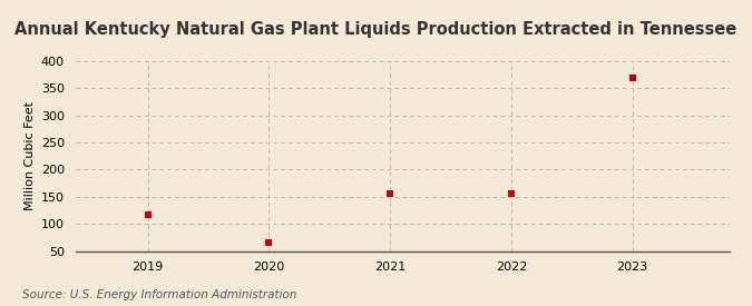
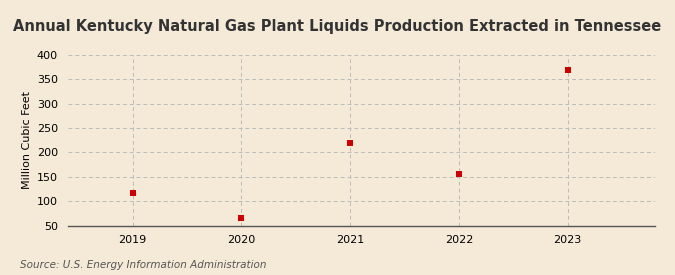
2021: 155 -> 220
